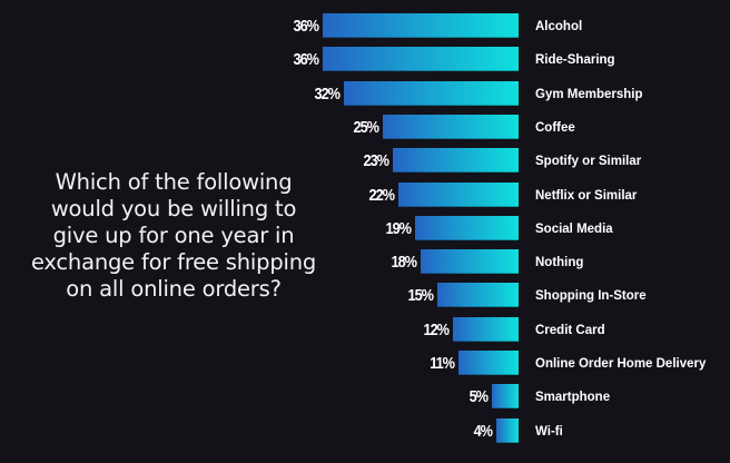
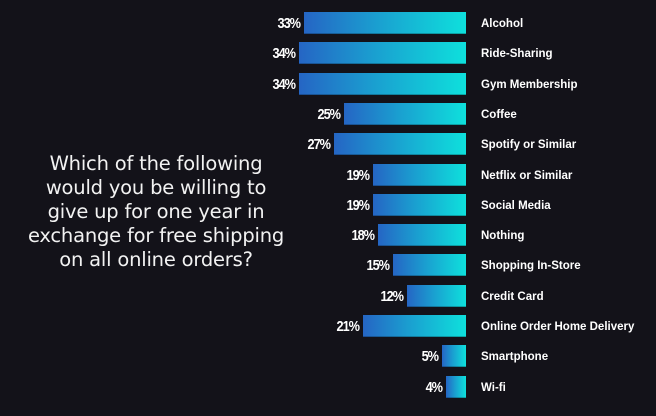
Alcohol: 36% -> 33%
Ride-Sharing: 36% -> 34%
Gym Membership: 32% -> 34%
Spotify or Similar: 23% -> 27%
Netflix or Similar: 22% -> 19%
Online Order Home Delivery: 11% -> 21%
